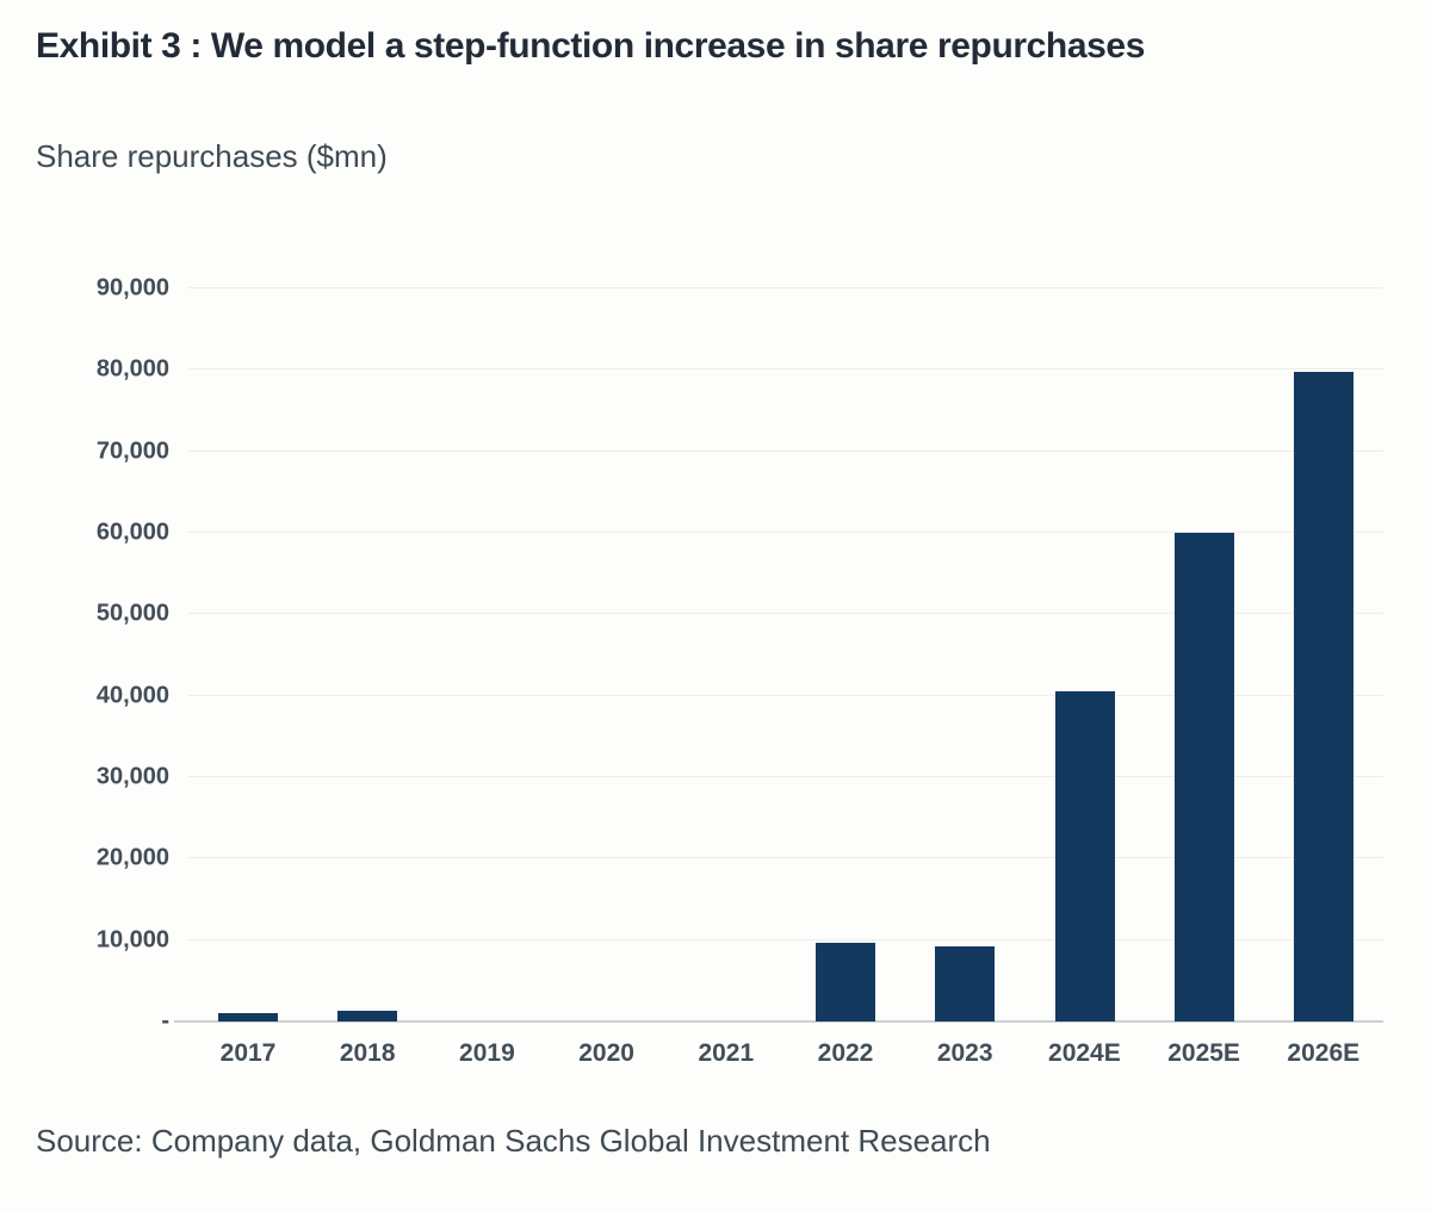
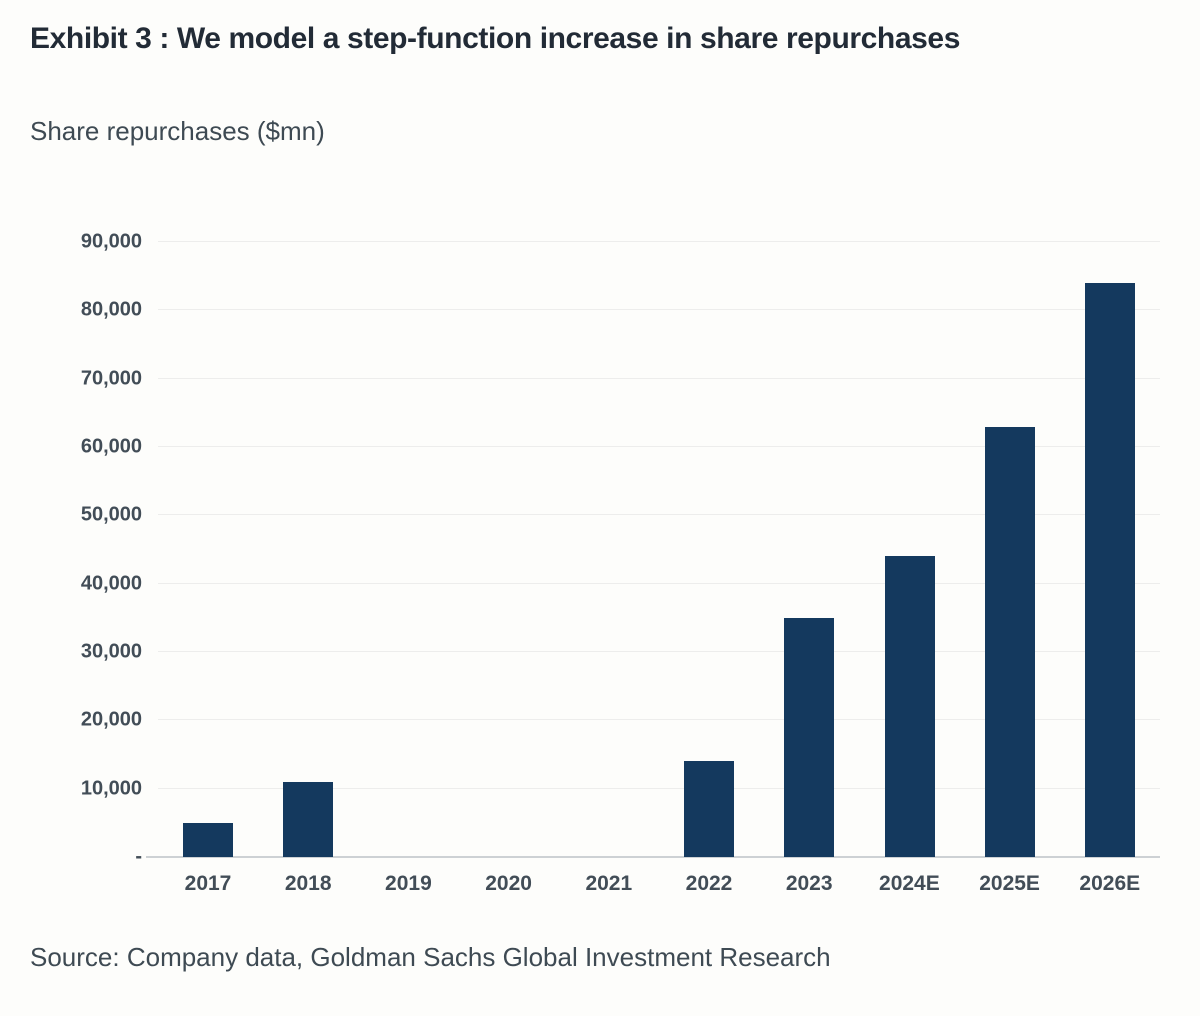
2017: 1000 -> 5000
2018: 1000 -> 11000
2022: 10000 -> 14000
2023: 9000 -> 35000
2024E: 40000 -> 44000
2025E: 60000 -> 63000
2026E: 80000 -> 84000
